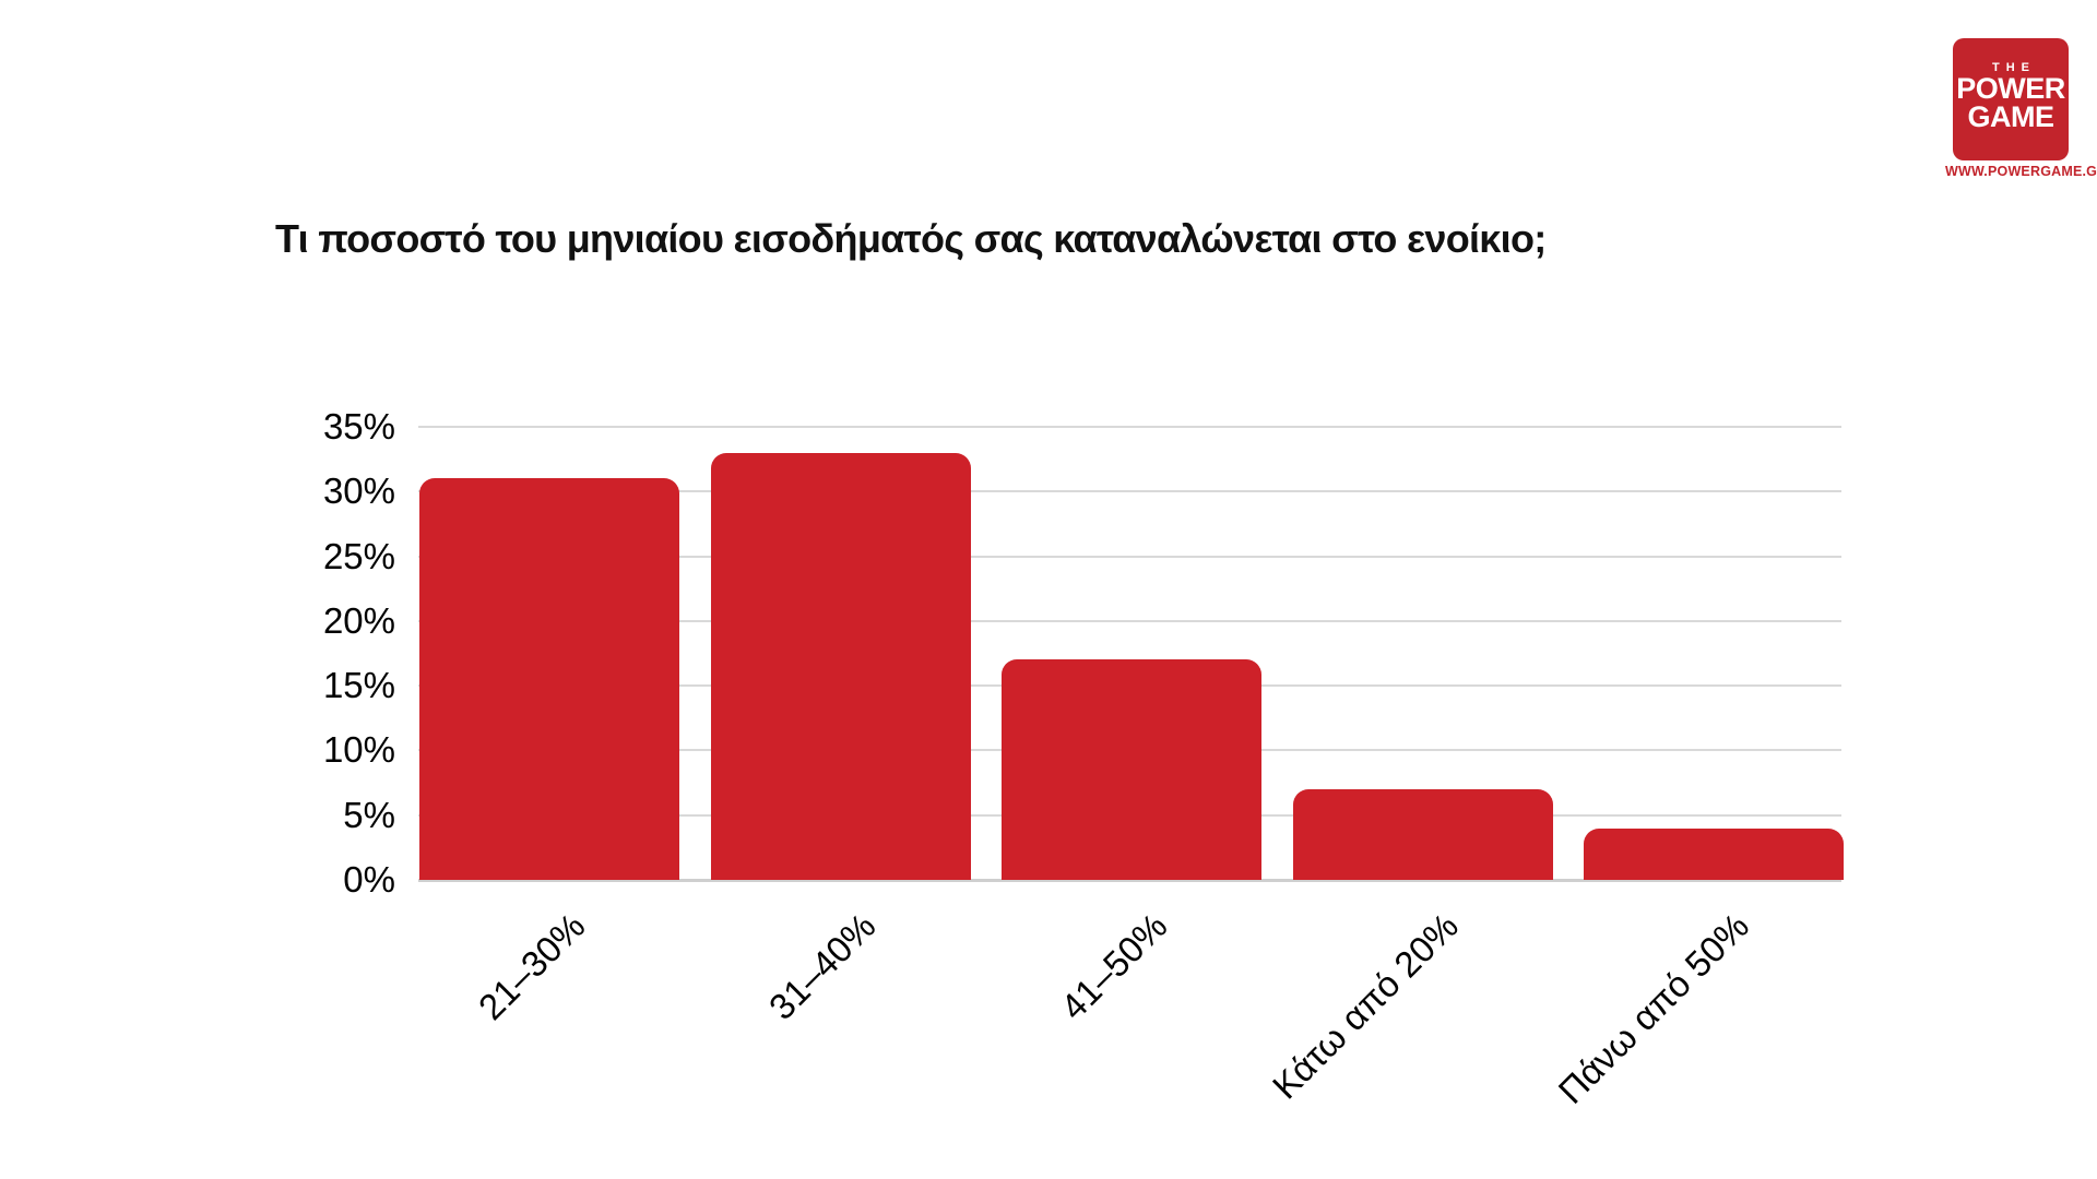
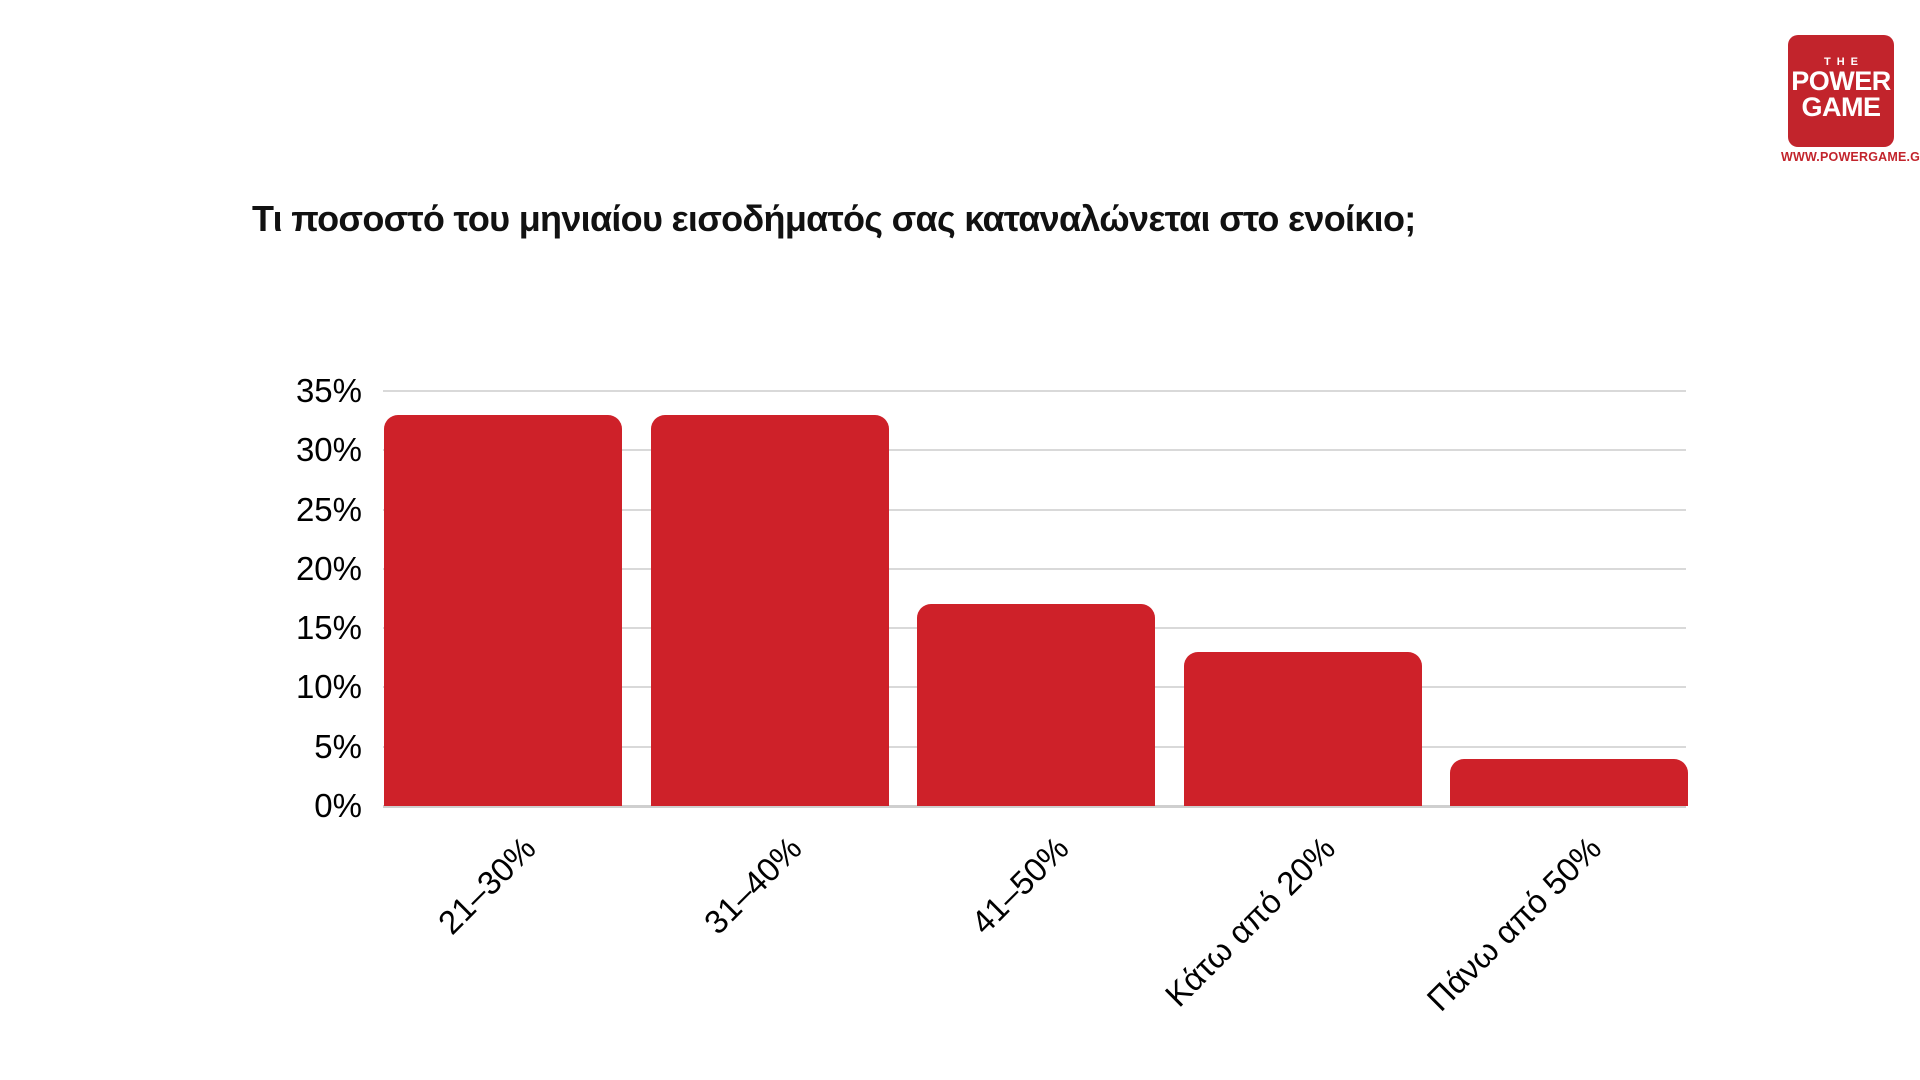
21–30%: 31% -> 33%
Κάτω από 20%: 7% -> 13%
